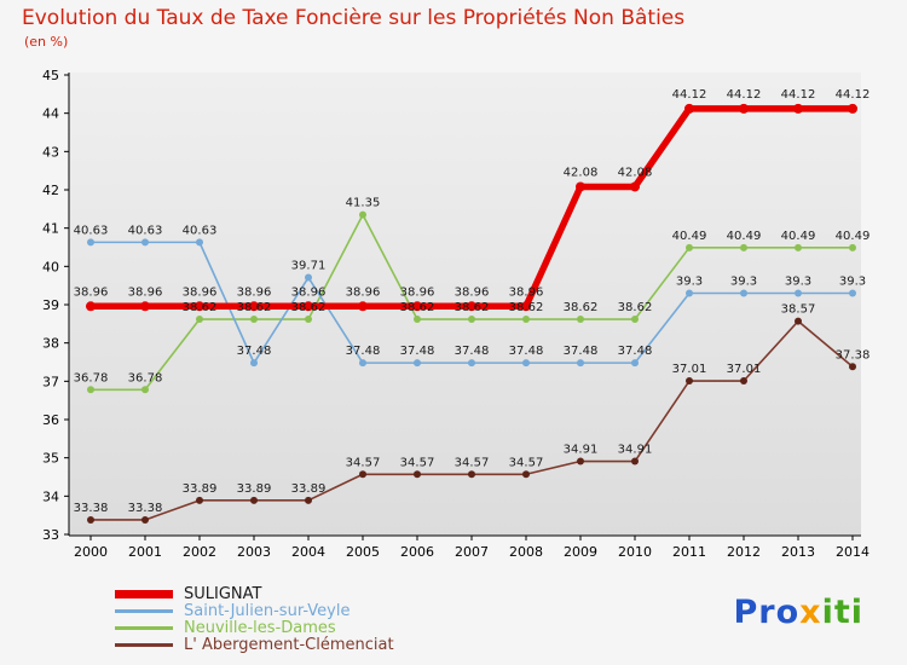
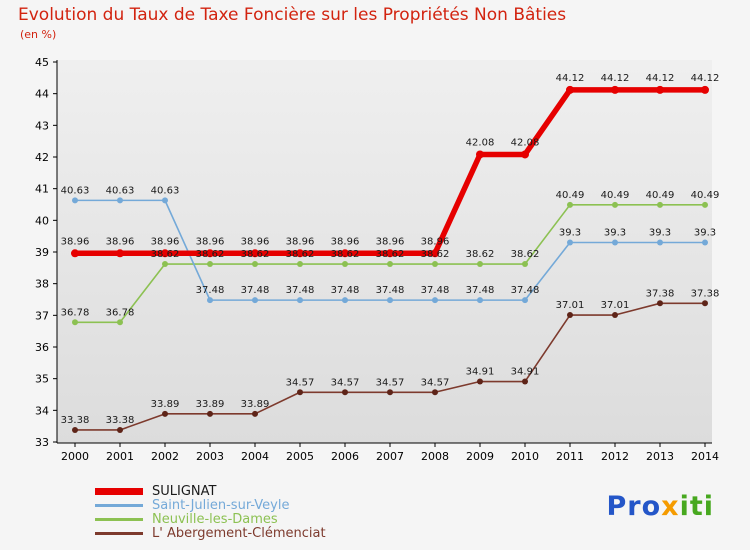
Saint-Julien-sur-Veyle/2004: 39.71 -> 37.48
Neuville-les-Dames/2005: 41.35 -> 38.62
L' Abergement-Clémenciat/2013: 38.57 -> 37.38
